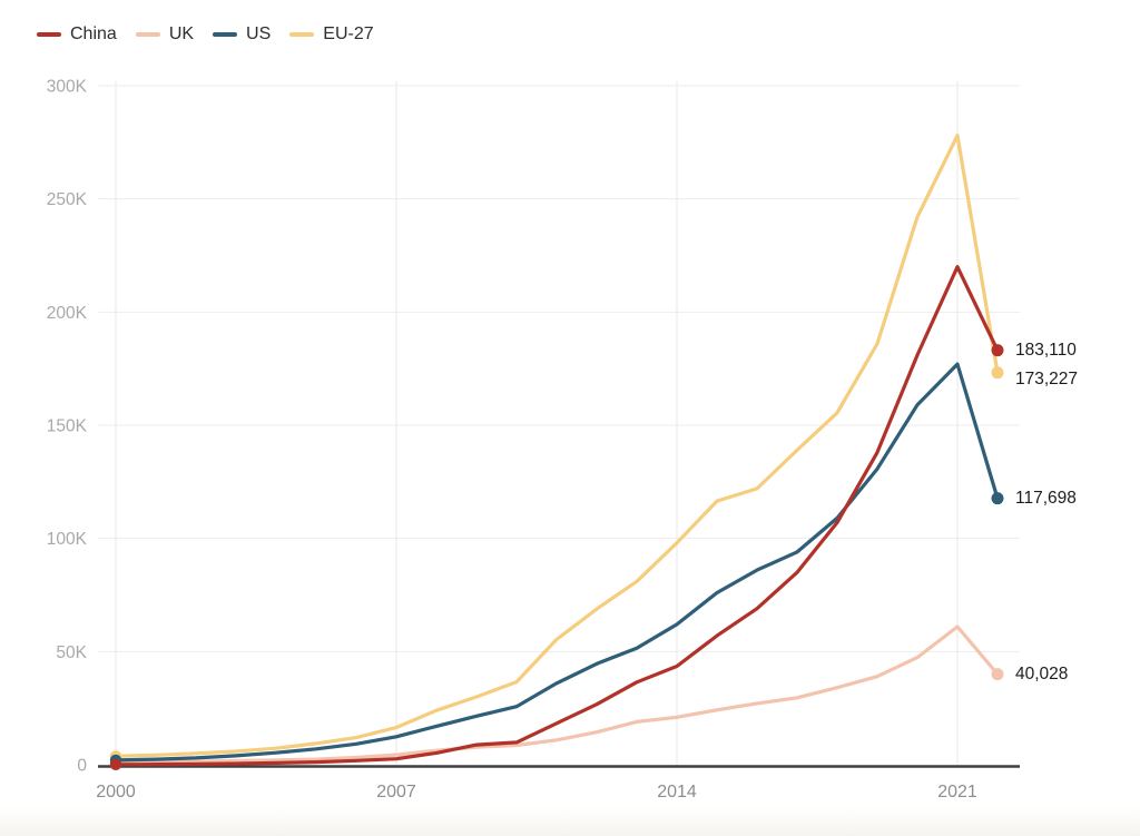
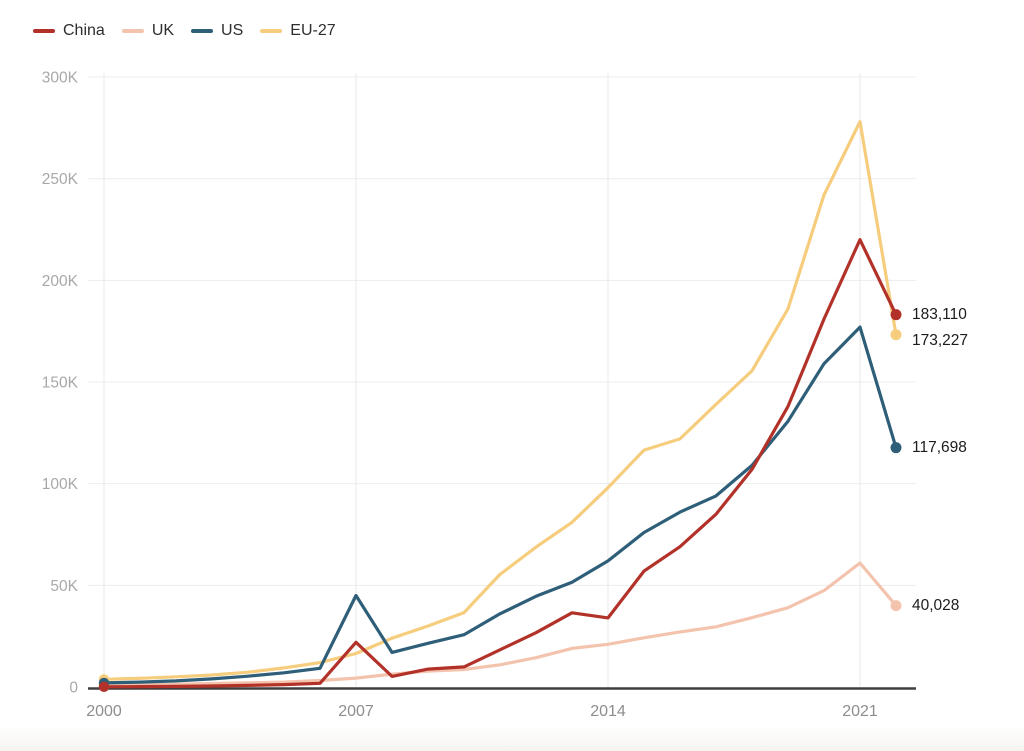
China/2007: 3K -> 22K
US/2007: 12K -> 45K
China/2014: 44K -> 34K
